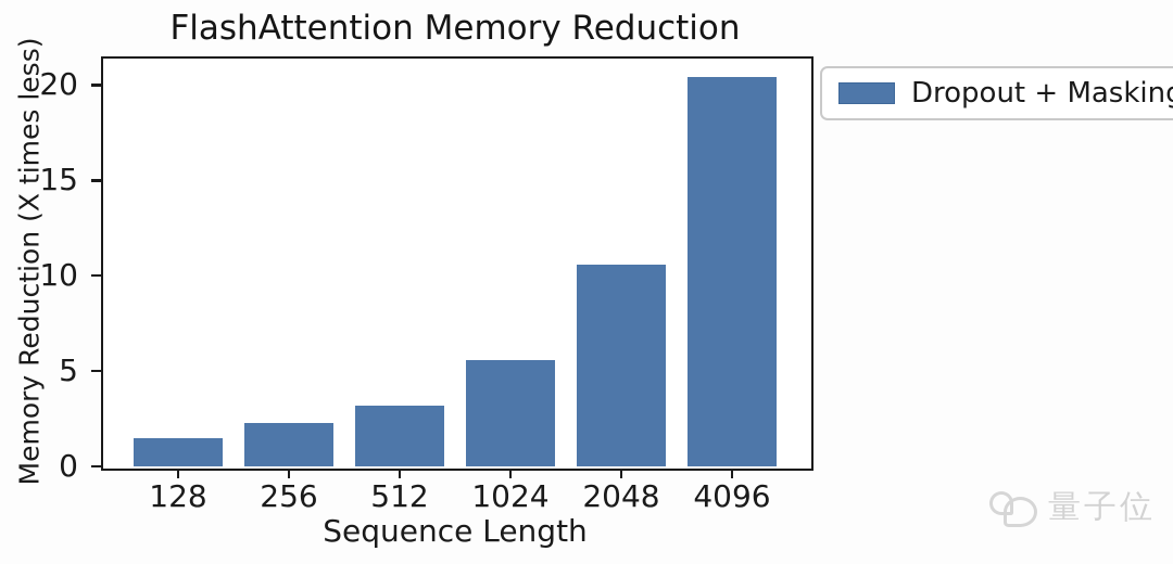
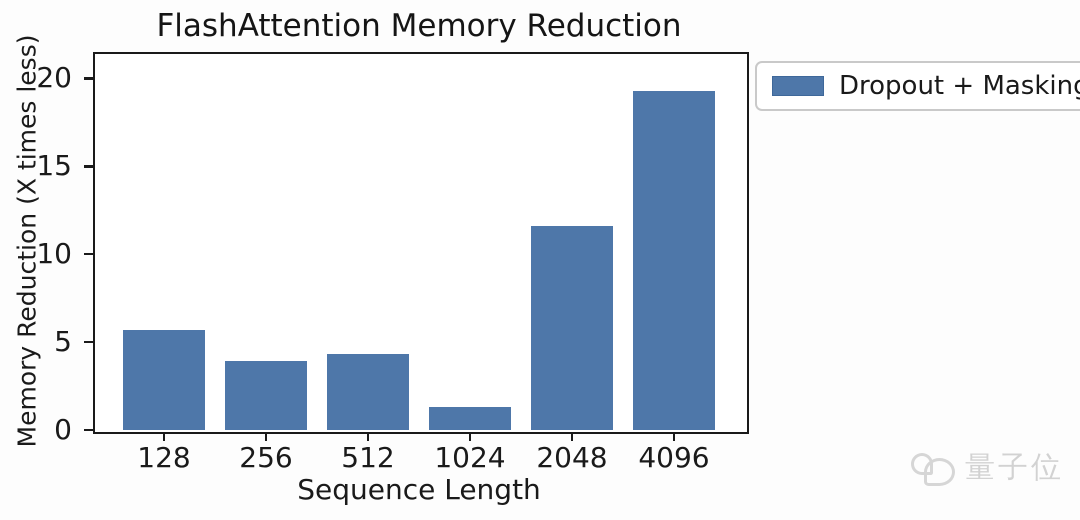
128: 1.5 -> 5.7
256: 2.3 -> 3.9
512: 3.2 -> 4.3
1024: 5.6 -> 1.3
2048: 10.6 -> 11.6
4096: 20.4 -> 19.3
